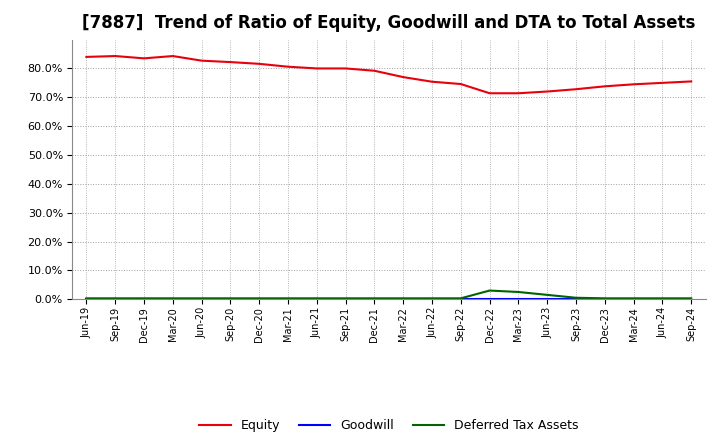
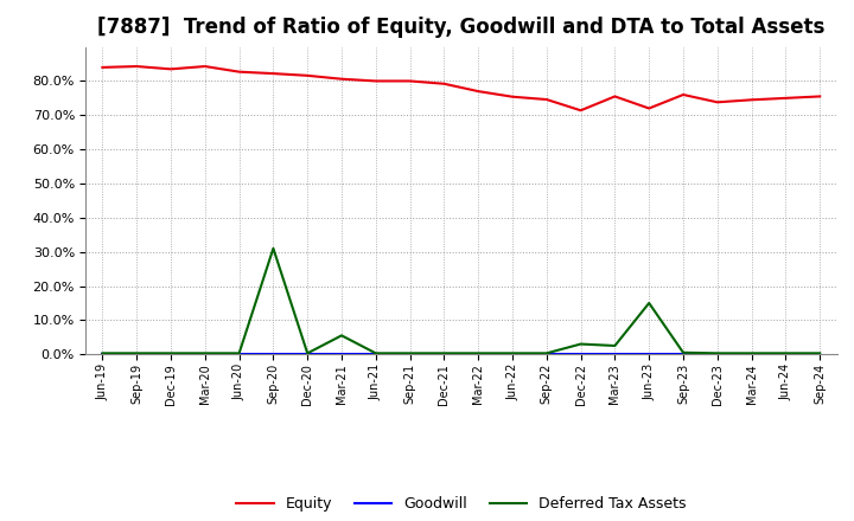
Deferred Tax Assets/Sep-20: 0.3% -> 31.0%
Deferred Tax Assets/Mar-21: 0.3% -> 5.5%
Equity/Mar-23: 71.4% -> 75.5%
Deferred Tax Assets/Jun-23: 1.5% -> 15.0%
Equity/Sep-23: 72.8% -> 76.0%
